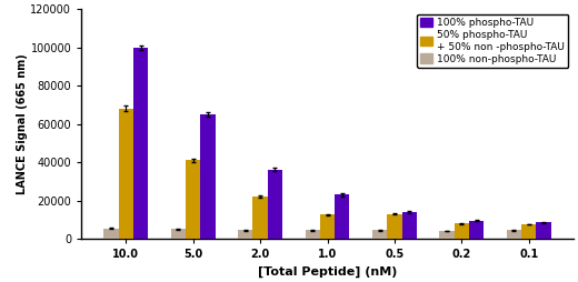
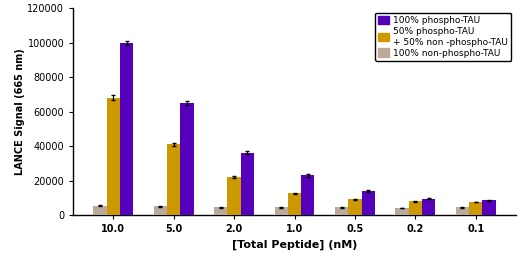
50% phospho-TAU + 50% non -phospho-TAU/0.5: 13000 -> 9000
